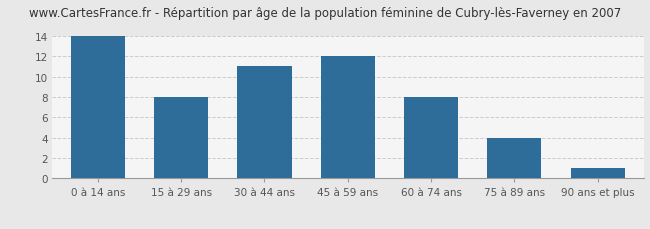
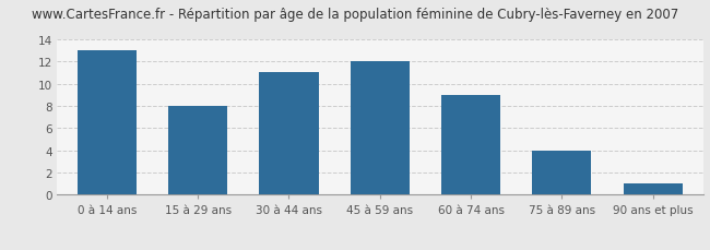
0 à 14 ans: 14 -> 13
60 à 74 ans: 8 -> 9
